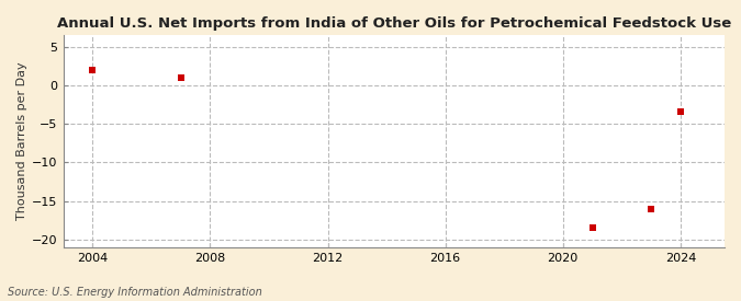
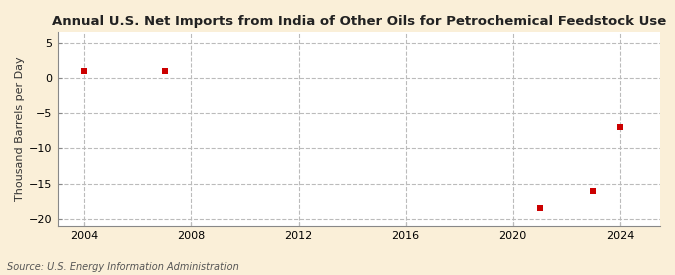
2004: 2.0 -> 1.0
2024: -3.5 -> -7.0
